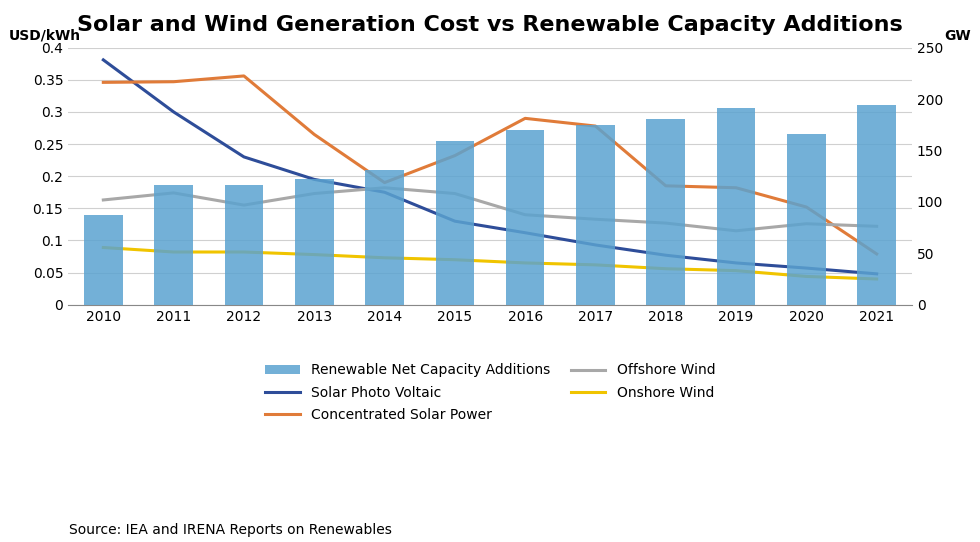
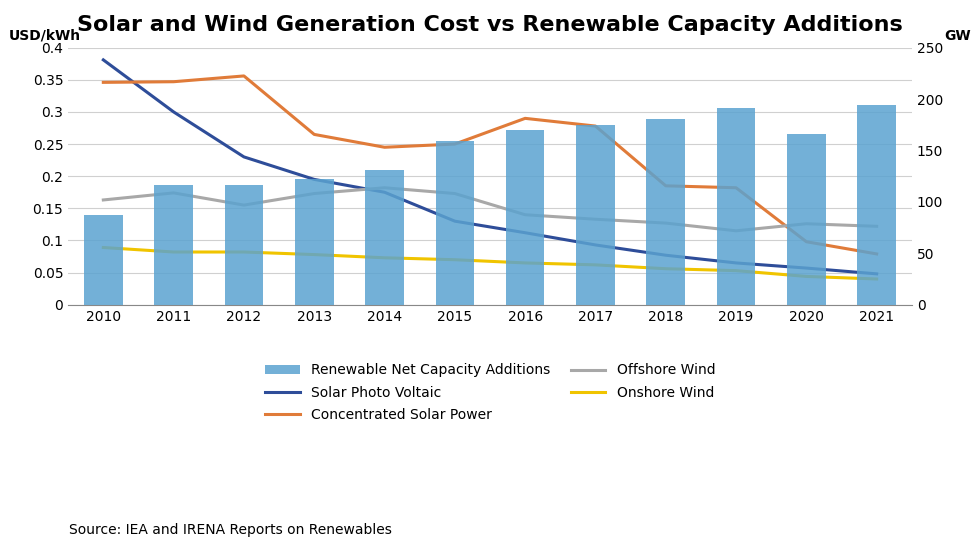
Concentrated Solar Power/2014: 0.190 -> 0.245
Concentrated Solar Power/2015: 0.232 -> 0.250
Concentrated Solar Power/2020: 0.152 -> 0.098
